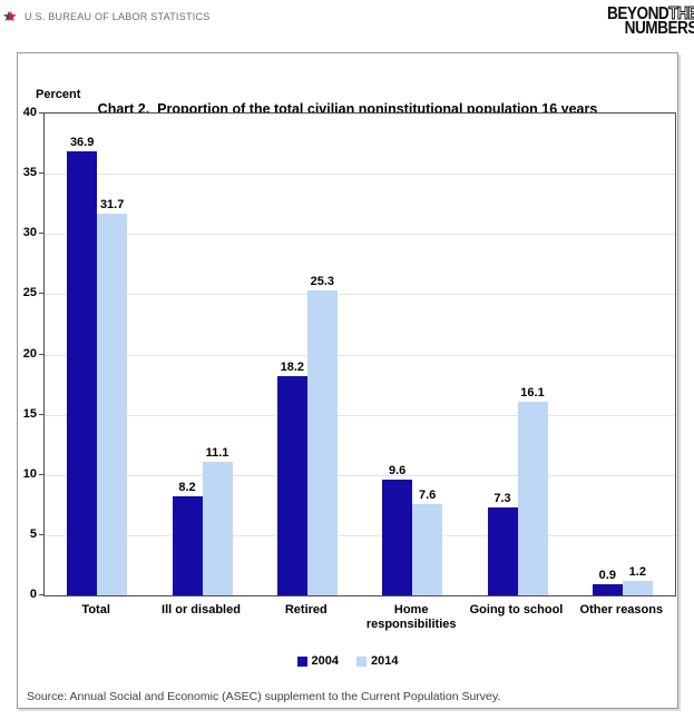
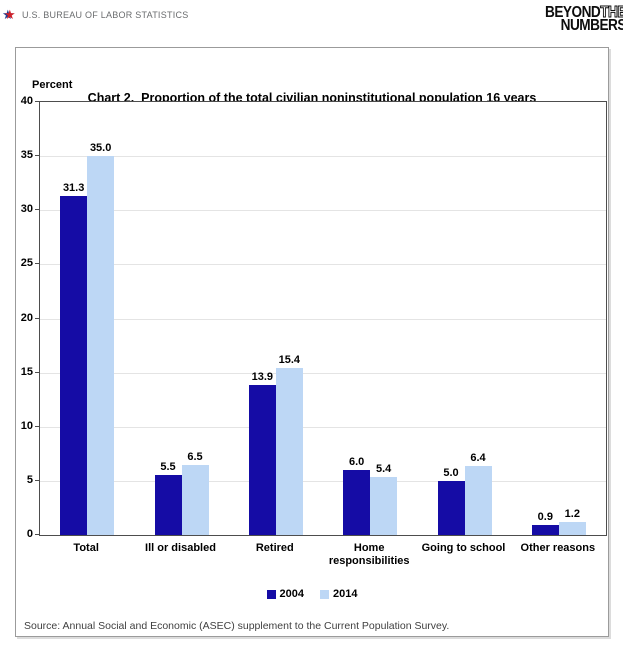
2004/Total: 36.9 -> 31.3
2014/Total: 31.7 -> 35.0
2004/Ill or disabled: 8.2 -> 5.5
2014/Ill or disabled: 11.1 -> 6.5
2004/Retired: 18.2 -> 13.9
2014/Retired: 25.3 -> 15.4
2004/Home responsibilities: 9.6 -> 6.0
2014/Home responsibilities: 7.6 -> 5.4
2004/Going to school: 7.3 -> 5.0
2014/Going to school: 16.1 -> 6.4
